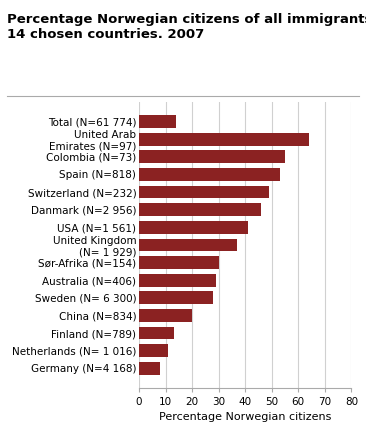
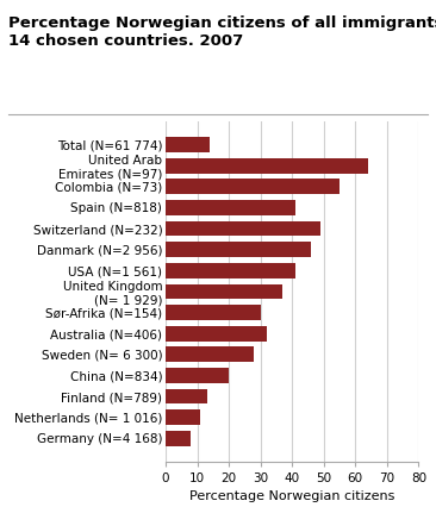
Spain (N=818): 53 -> 41
Australia (N=406): 29 -> 32
